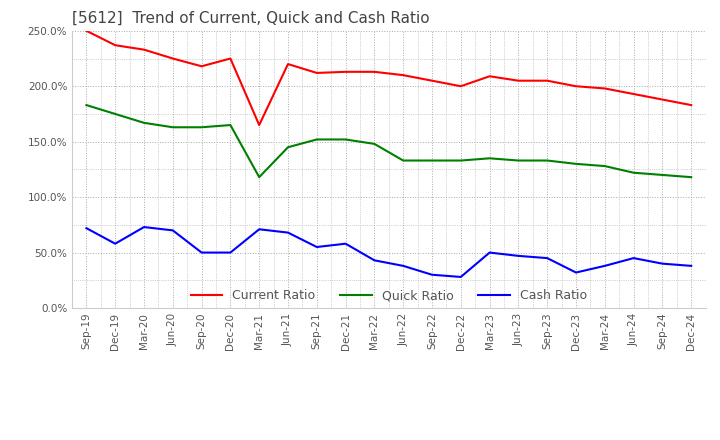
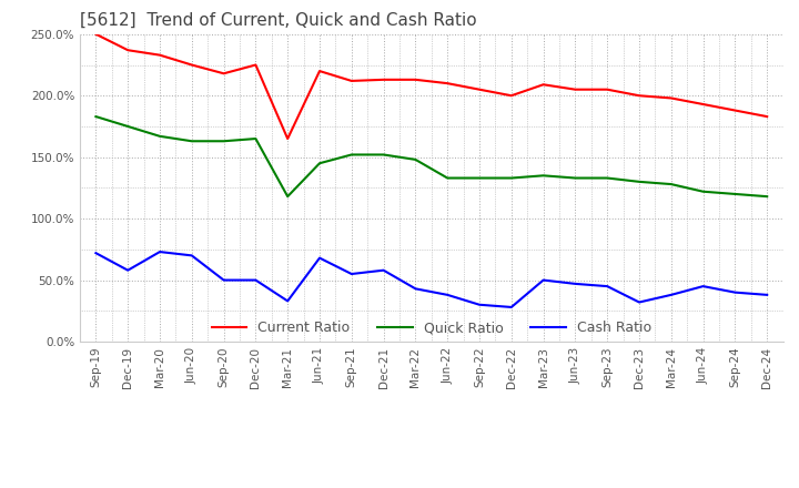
Cash Ratio/Mar-21: 71% -> 33%
